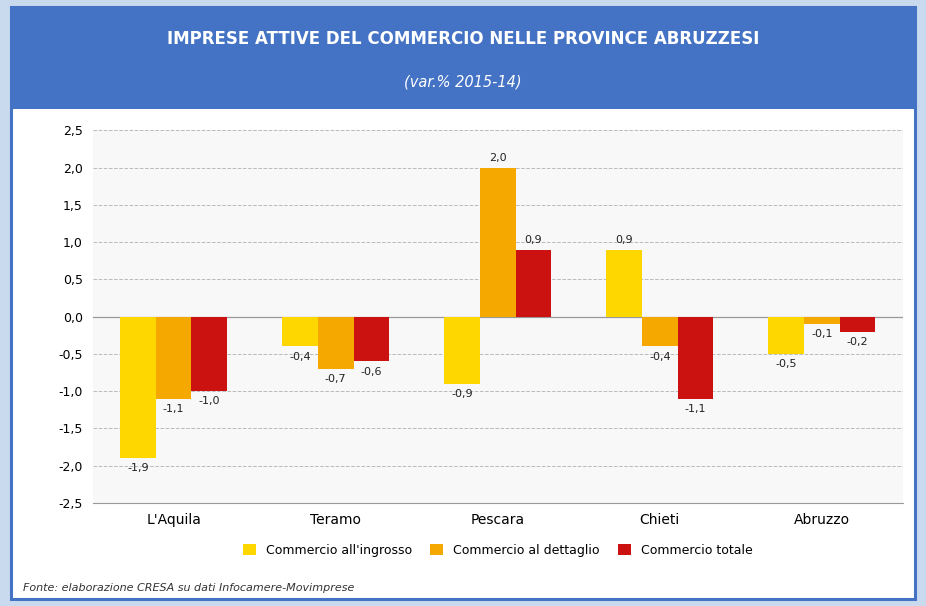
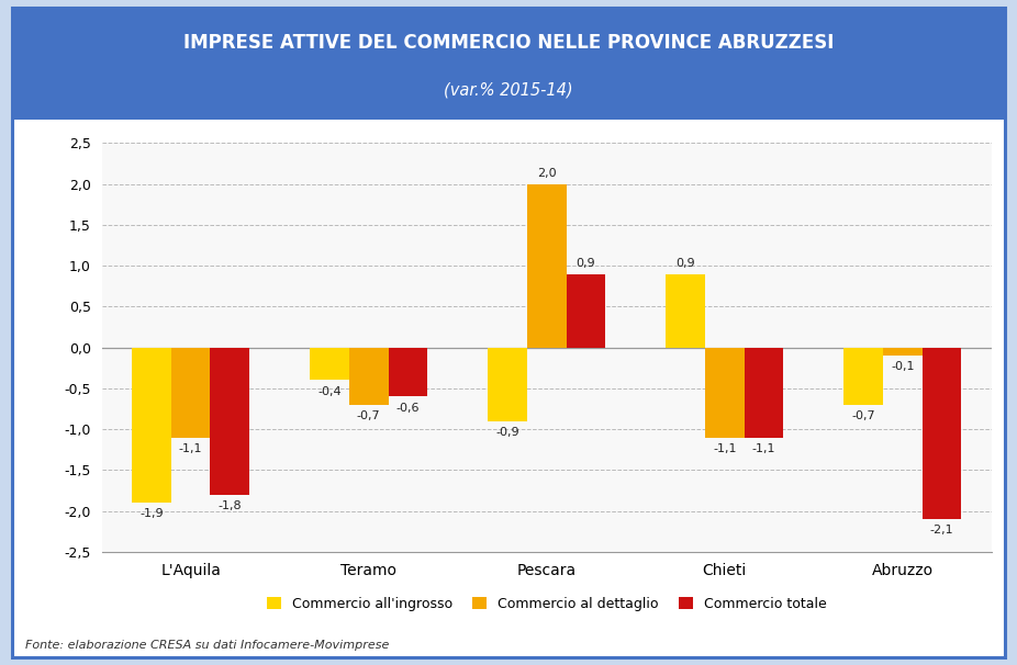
Commercio totale/L'Aquila: -1,0 -> -1,8
Commercio al dettaglio/Chieti: -0,4 -> -1,1
Commercio all'ingrosso/Abruzzo: -0,5 -> -0,7
Commercio totale/Abruzzo: -0,2 -> -2,1
